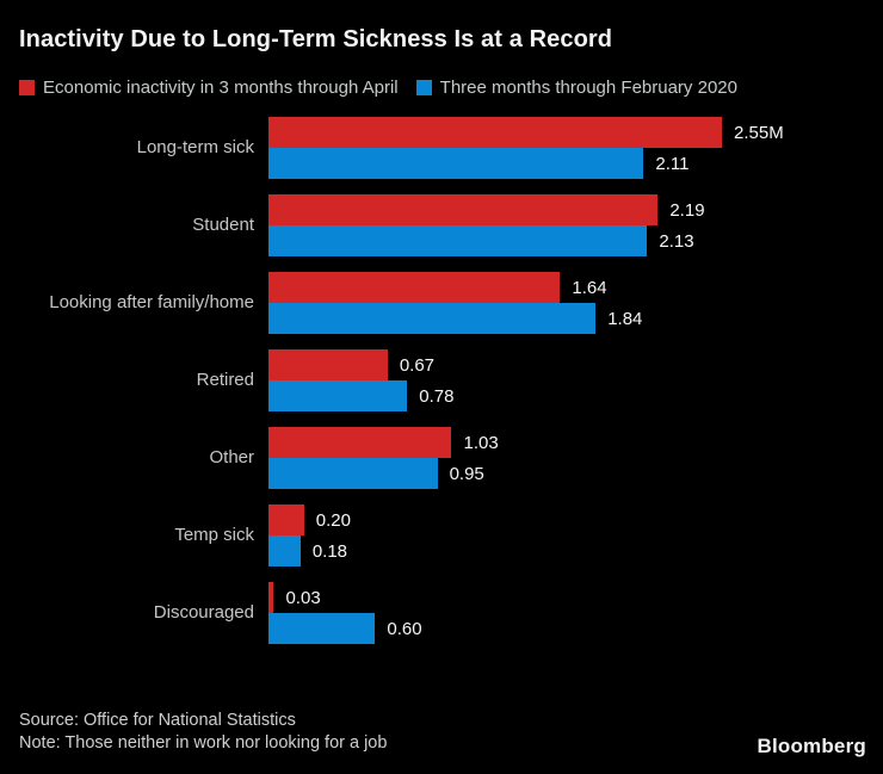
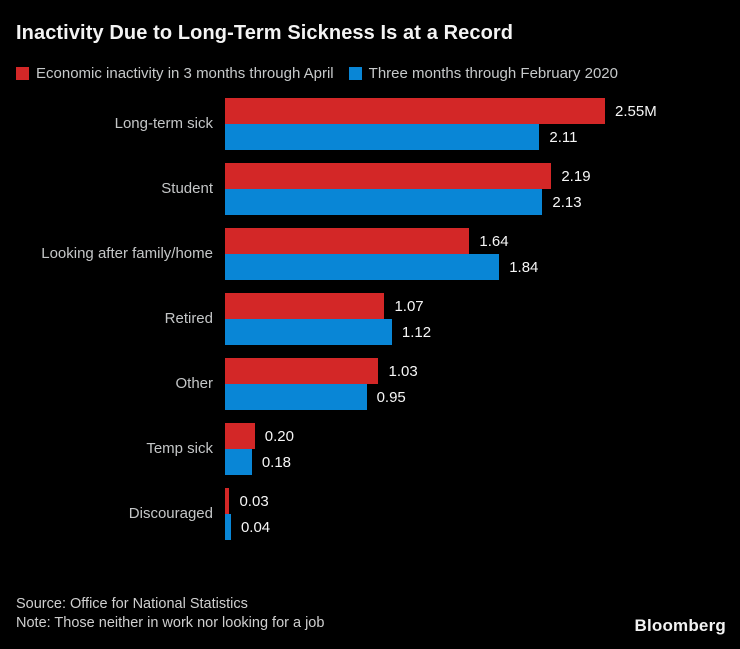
Economic inactivity in 3 months through April/Retired: 0.67 -> 1.07
Three months through February 2020/Retired: 0.78 -> 1.12
Three months through February 2020/Discouraged: 0.60 -> 0.04
